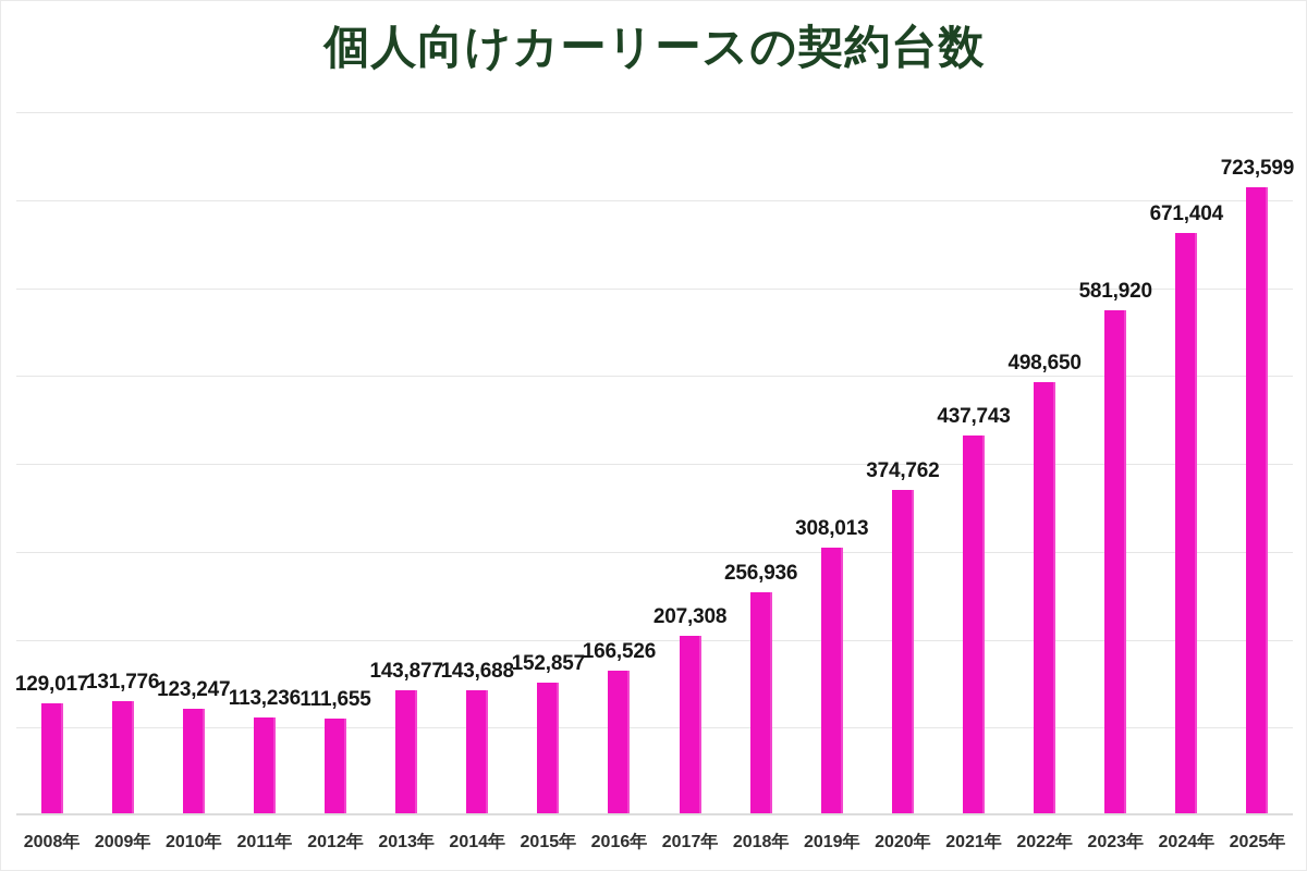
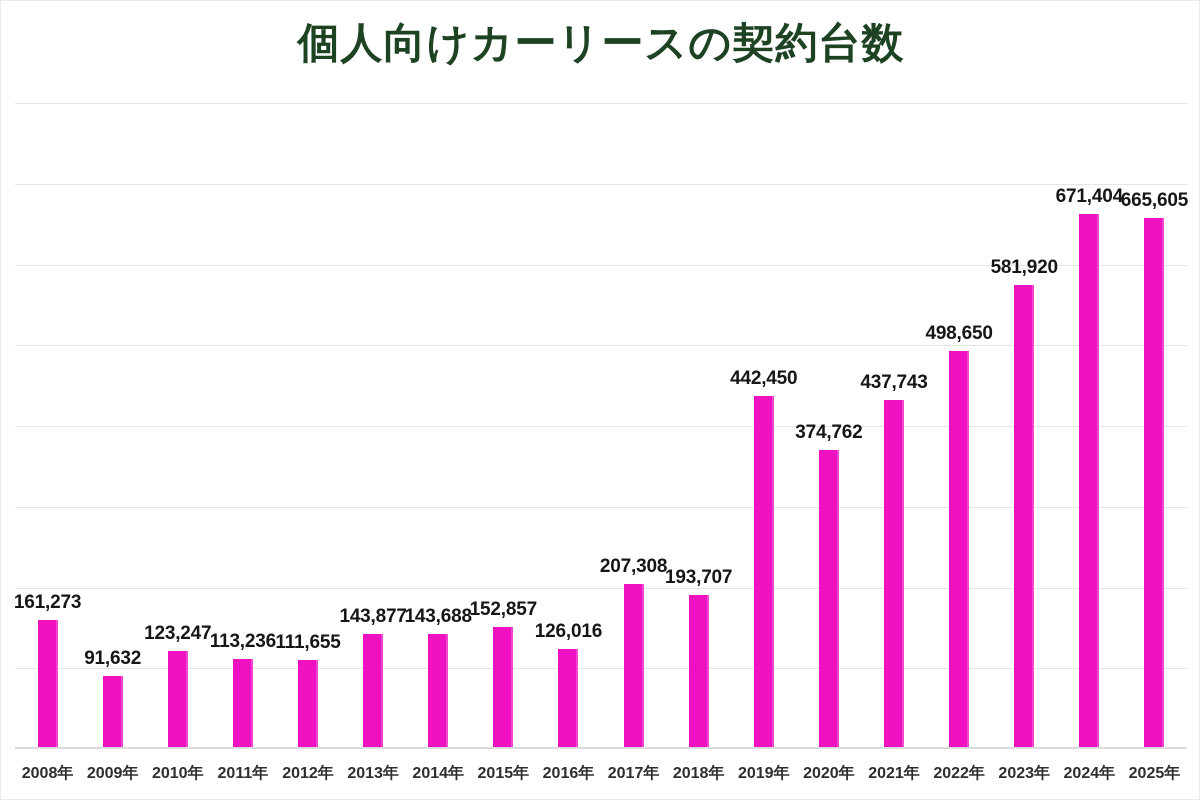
2008年: 129,017 -> 161,273
2009年: 131,776 -> 91,632
2016年: 166,526 -> 126,016
2018年: 256,936 -> 193,707
2019年: 308,013 -> 442,450
2025年: 723,599 -> 665,605
